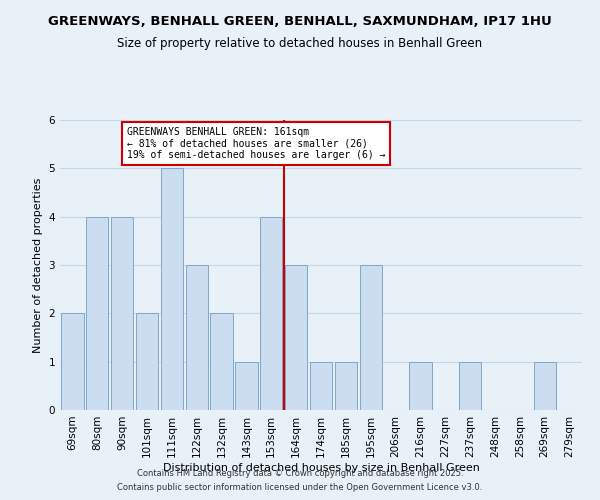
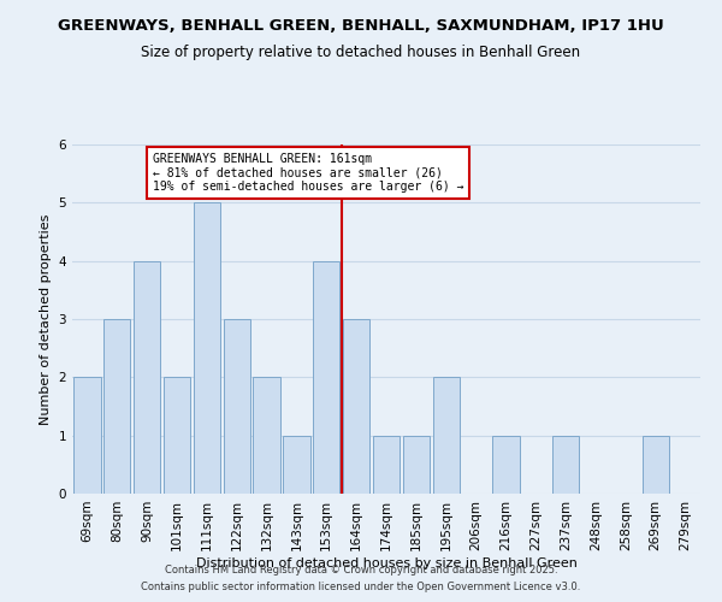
80sqm: 4 -> 3
195sqm: 3 -> 2
